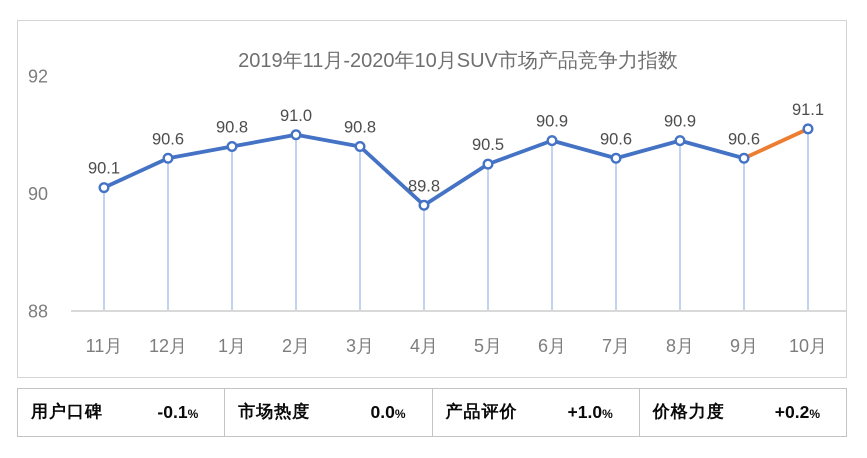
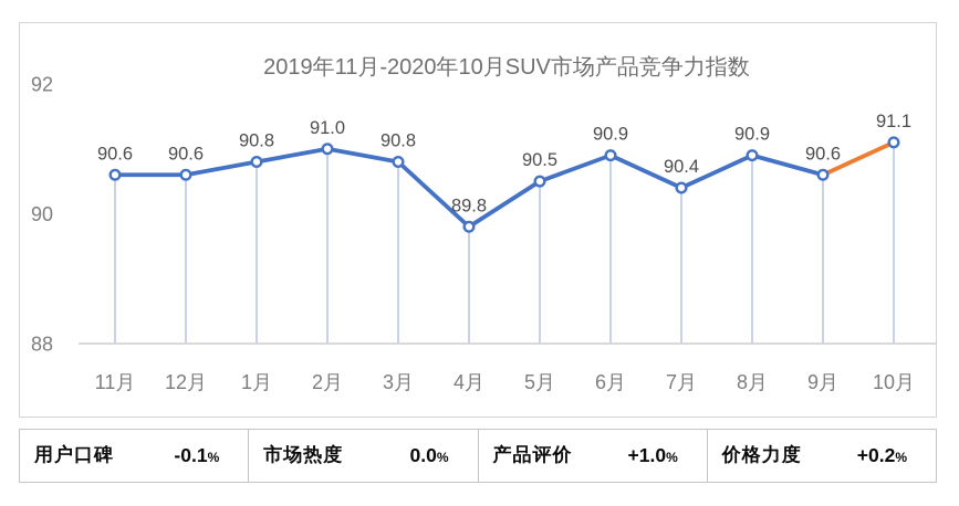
11月: 90.1 -> 90.6
7月: 90.6 -> 90.4
